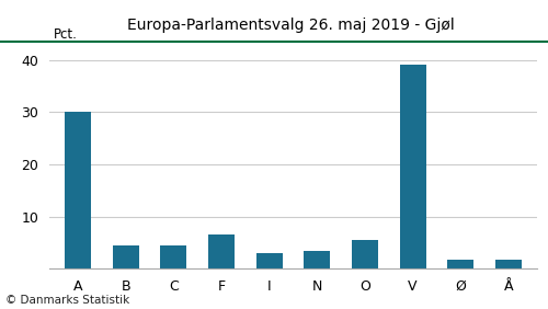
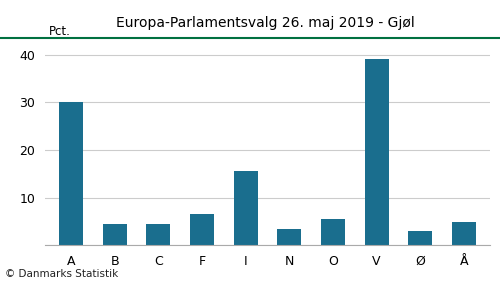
I: 3.0 -> 15.5
Ø: 1.7 -> 3.0
Å: 1.7 -> 5.0
